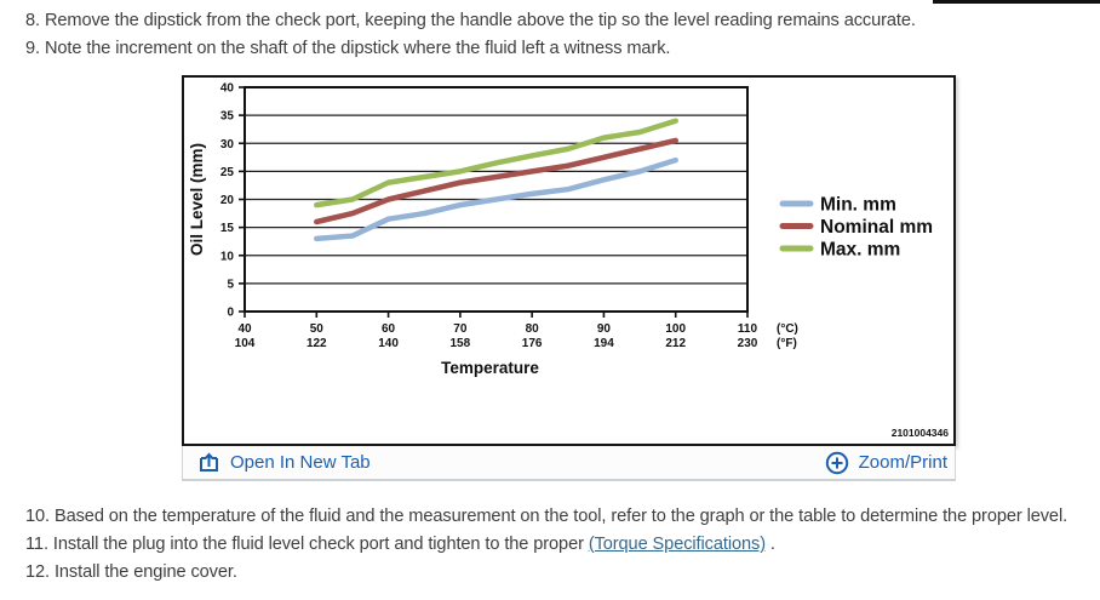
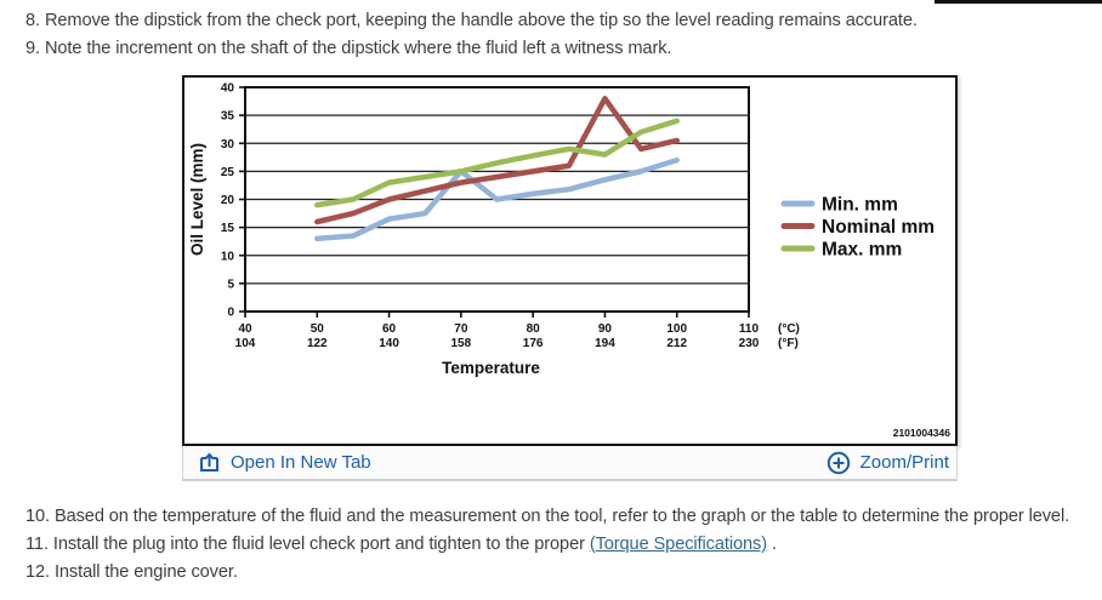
Min. mm/70: 19 -> 25
Nominal mm/90: 28 -> 38
Max. mm/90: 31 -> 28
